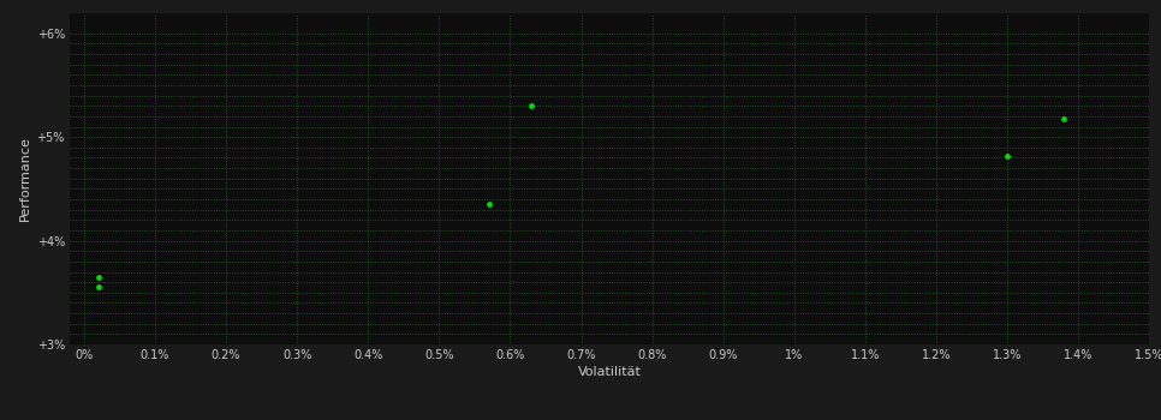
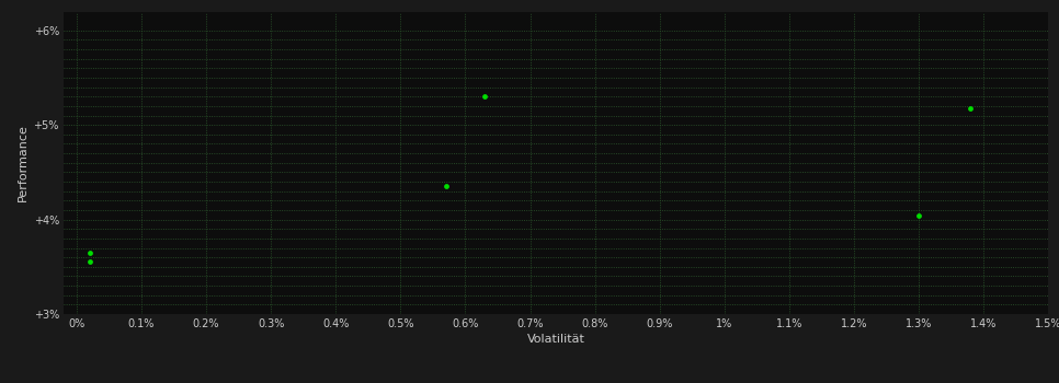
1.3%: 4.82% -> 4.04%
